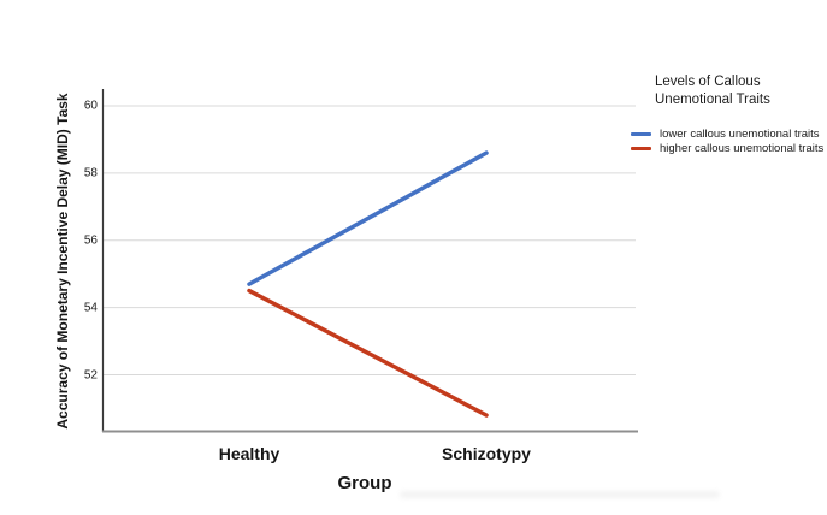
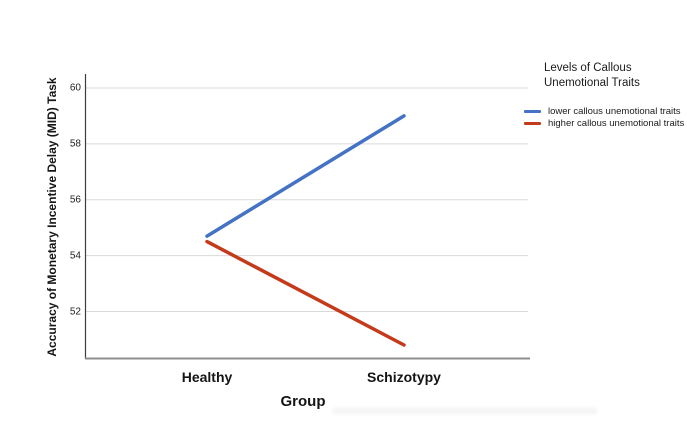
lower callous unemotional traits/Schizotypy: 58.6 -> 59.0
